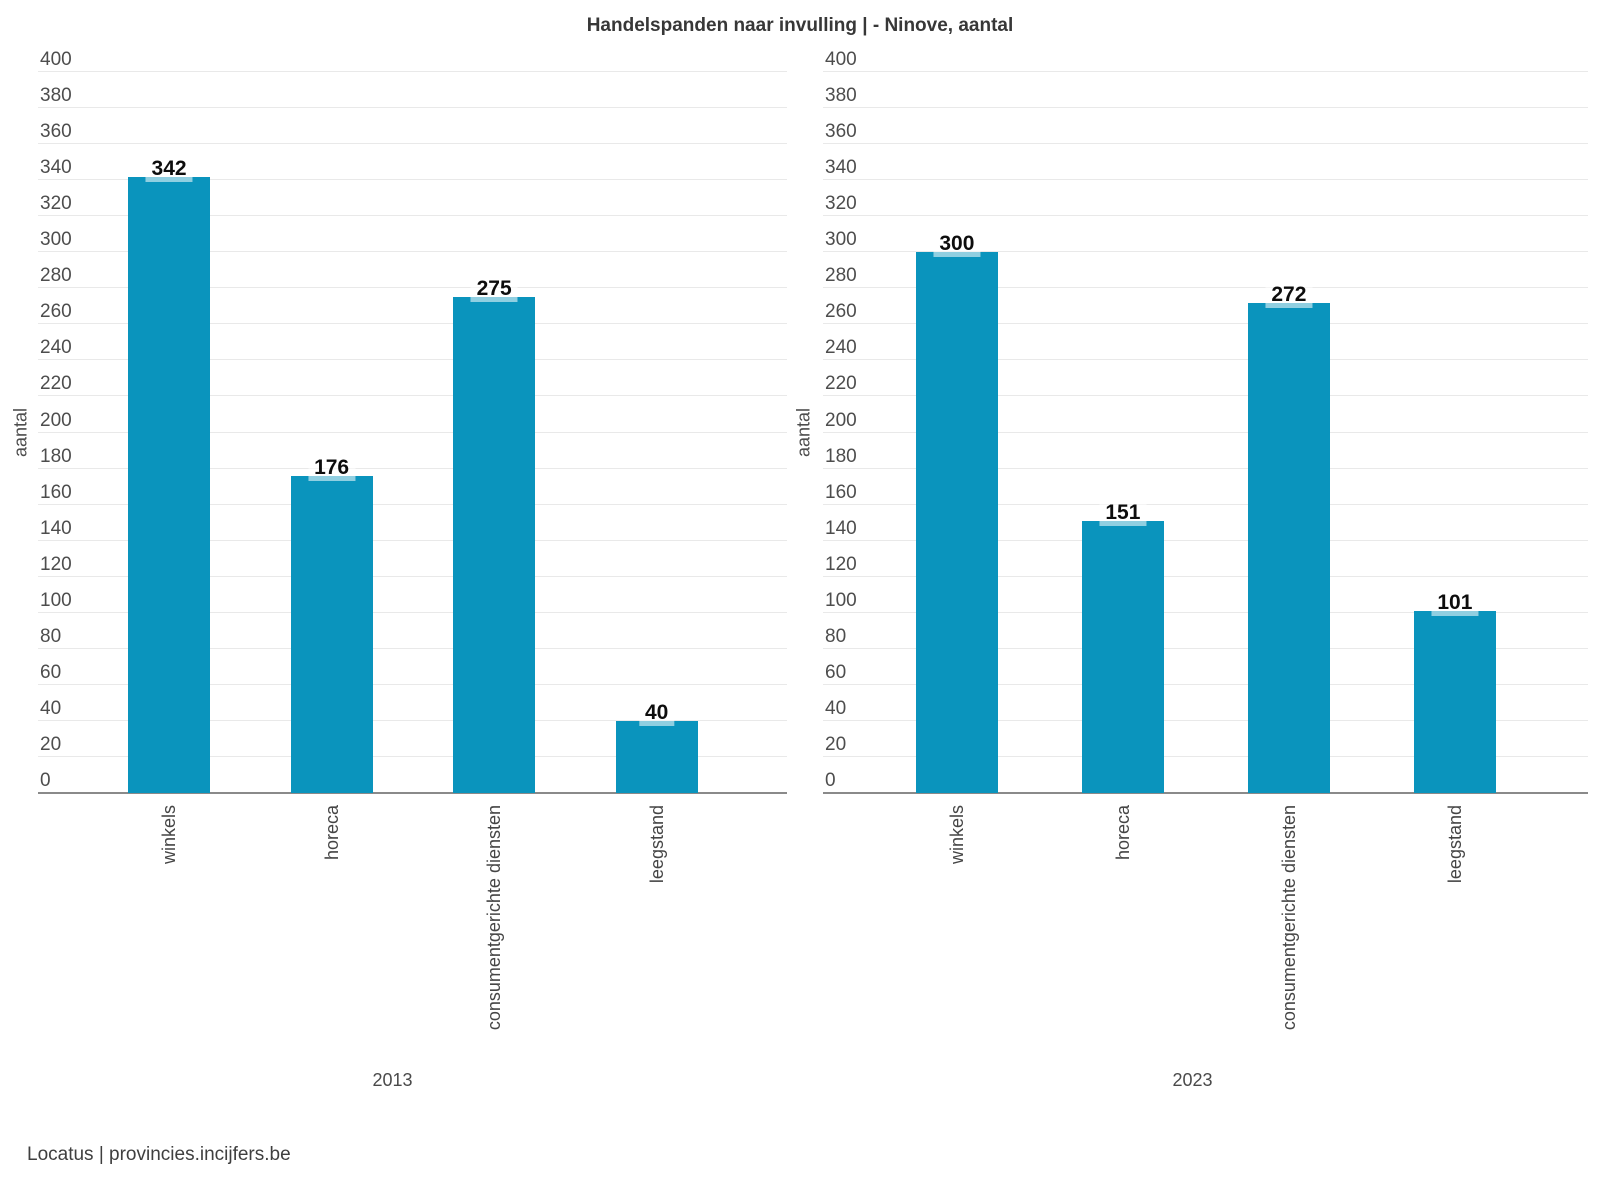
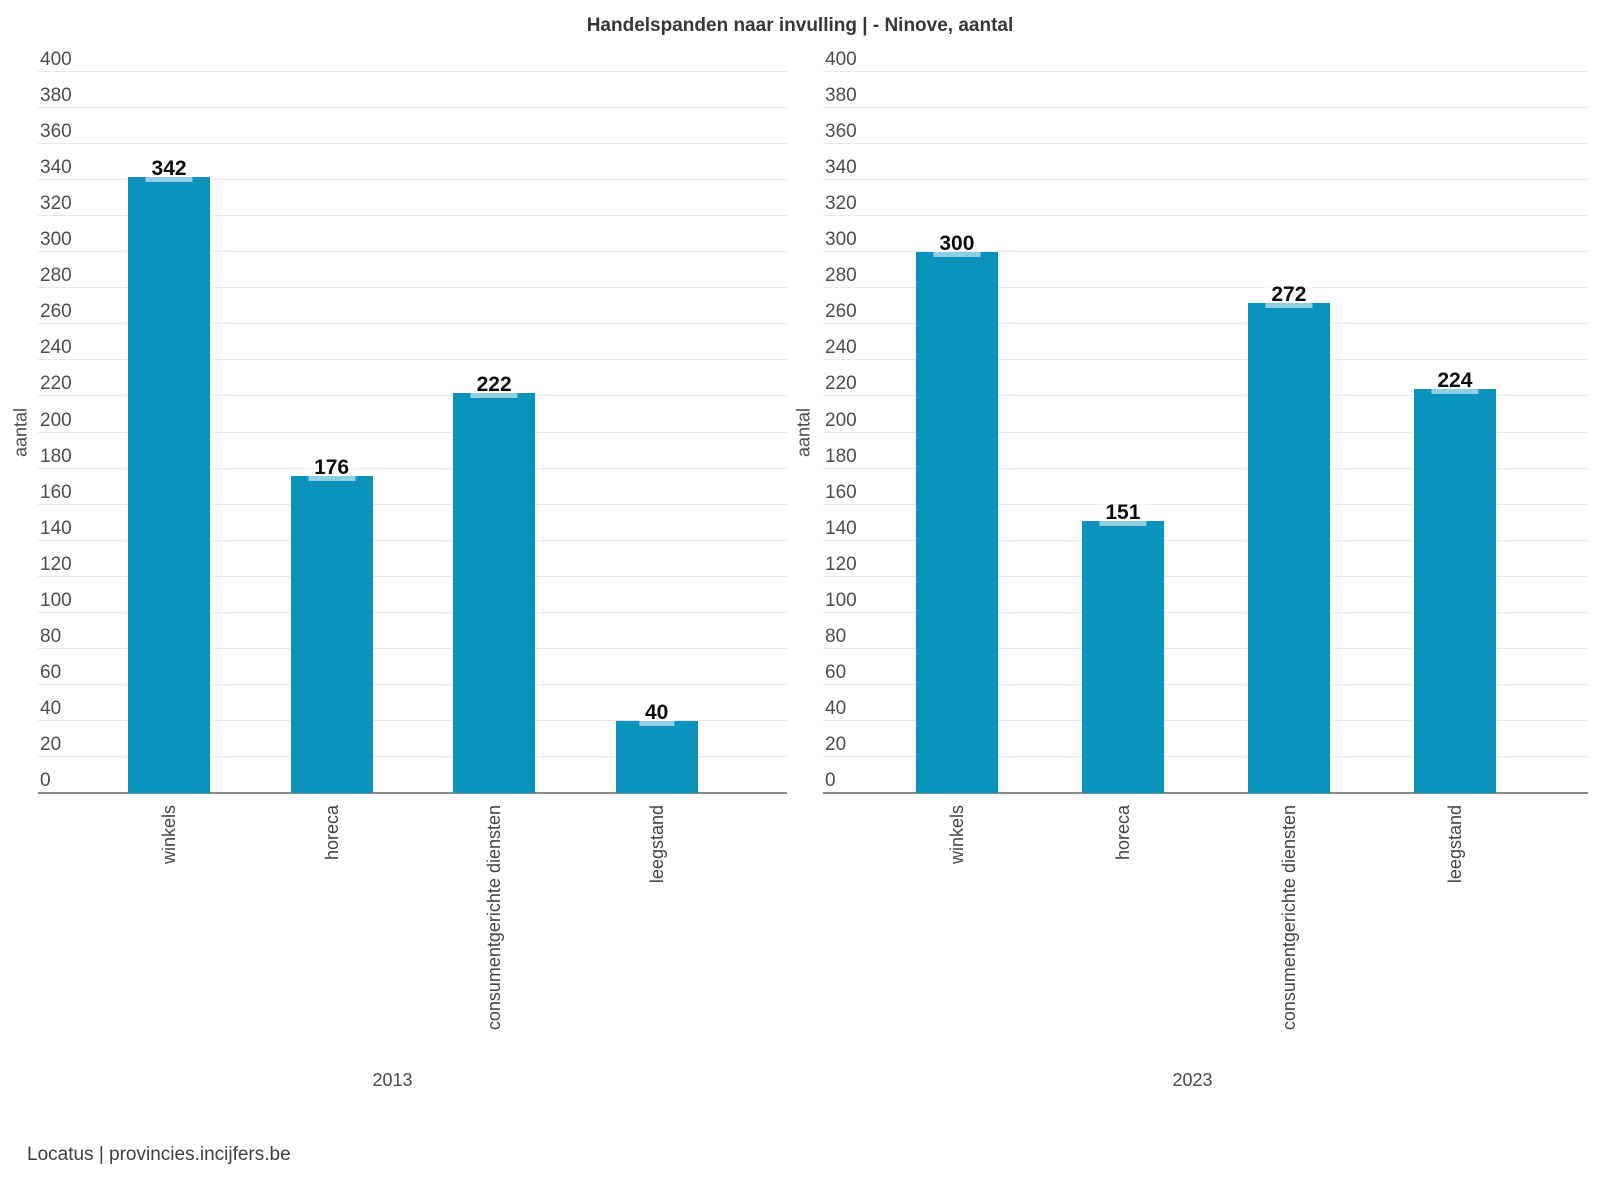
2013/consumentgerichte diensten: 275 -> 222
2023/leegstand: 101 -> 224
